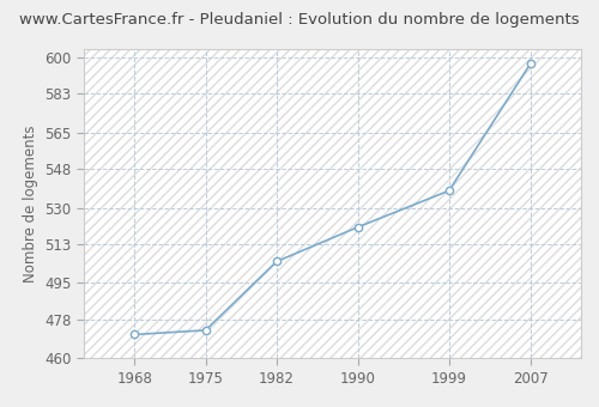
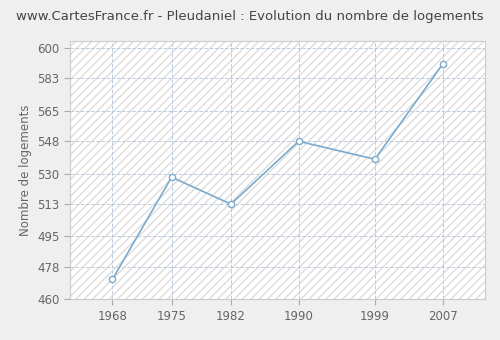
1975: 473 -> 528
1982: 505 -> 513
1990: 521 -> 548
2007: 597 -> 591
